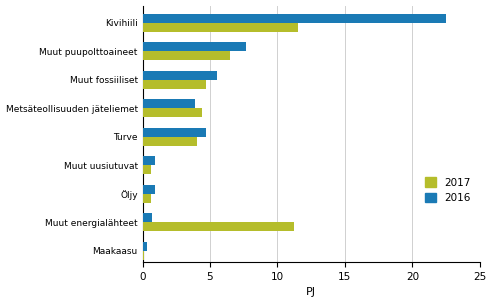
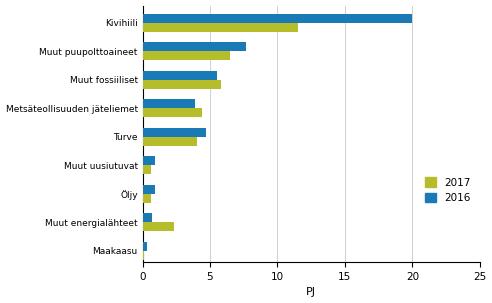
2016/Kivihiili: 22.5 -> 20.0
2017/Muut fossiiliset: 4.7 -> 5.8
2017/Muut energialähteet: 11.2 -> 2.3
